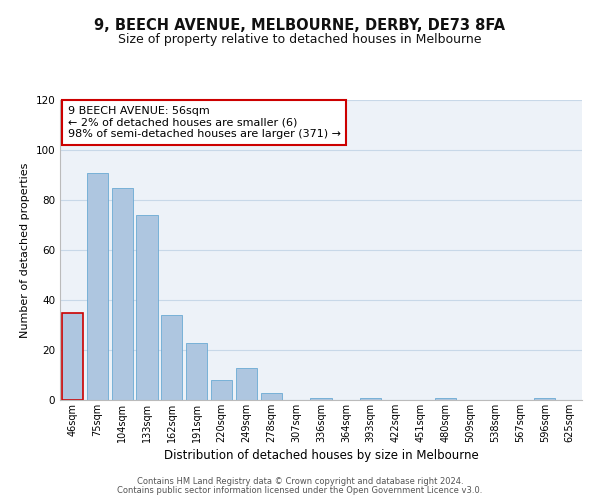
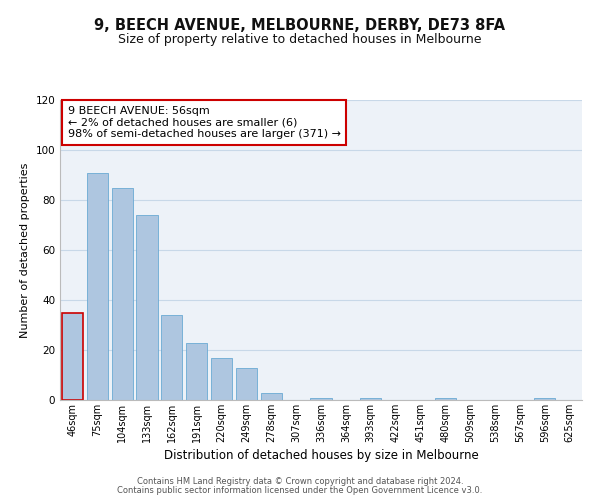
220sqm: 8 -> 17
